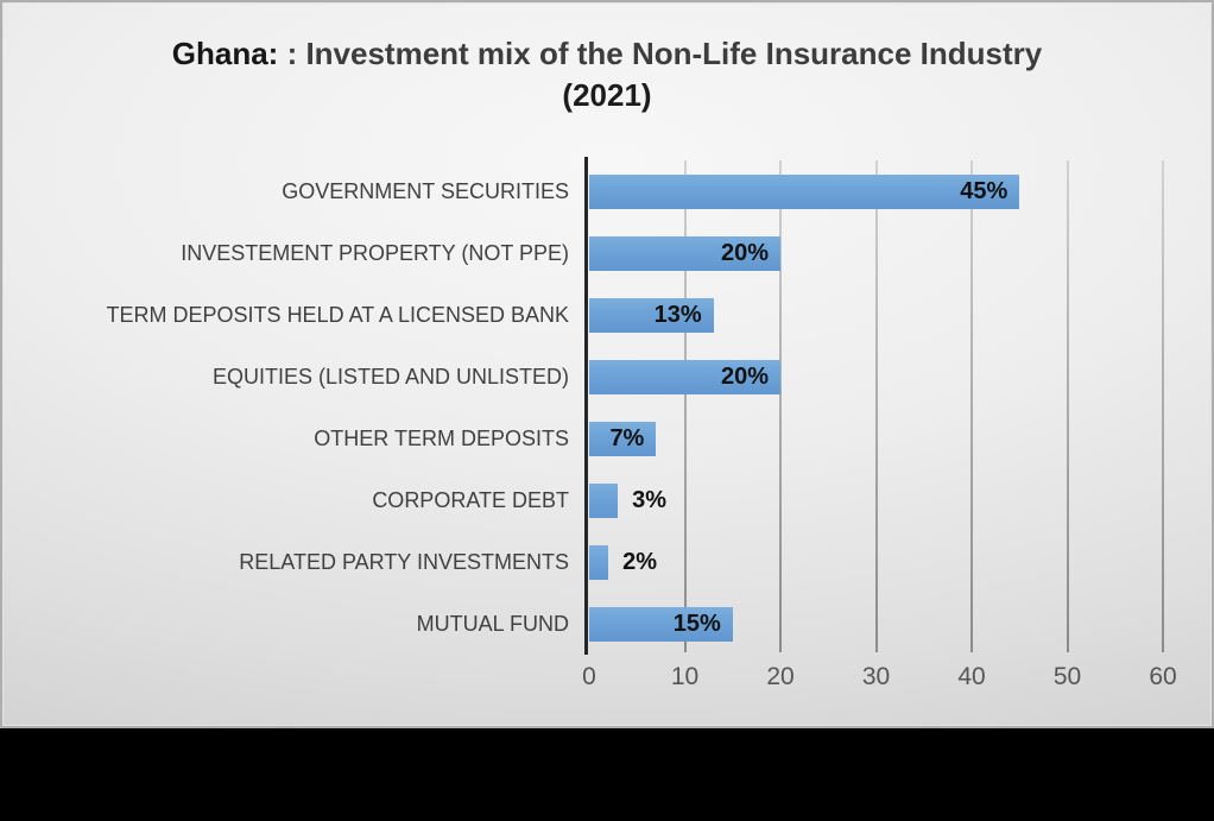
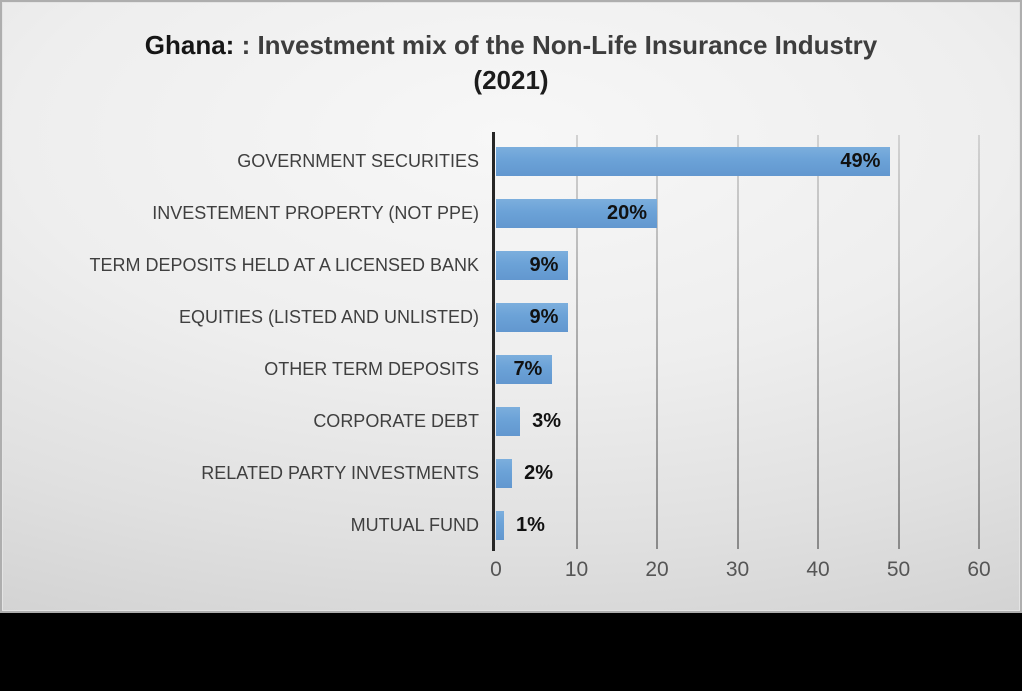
GOVERNMENT SECURITIES: 45% -> 49%
TERM DEPOSITS HELD AT A LICENSED BANK: 13% -> 9%
EQUITIES (LISTED AND UNLISTED): 20% -> 9%
MUTUAL FUND: 15% -> 1%
